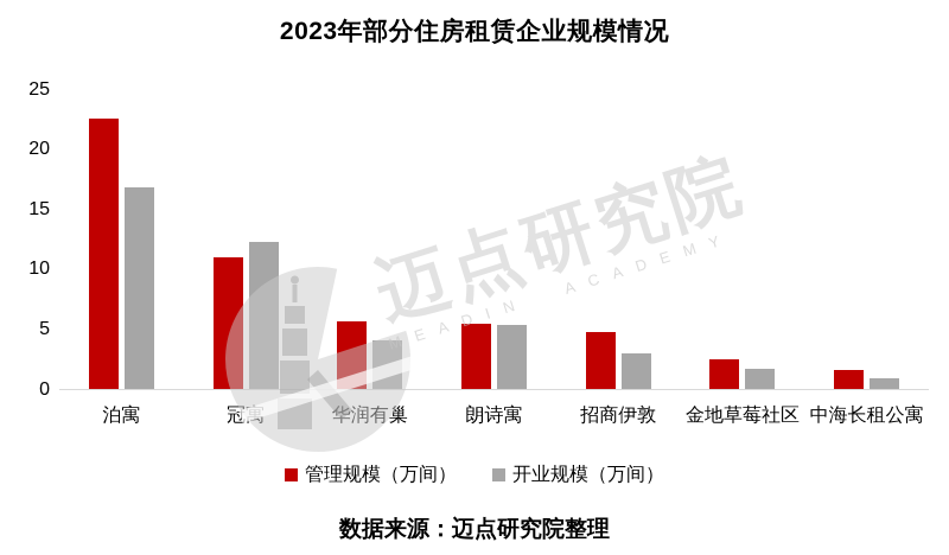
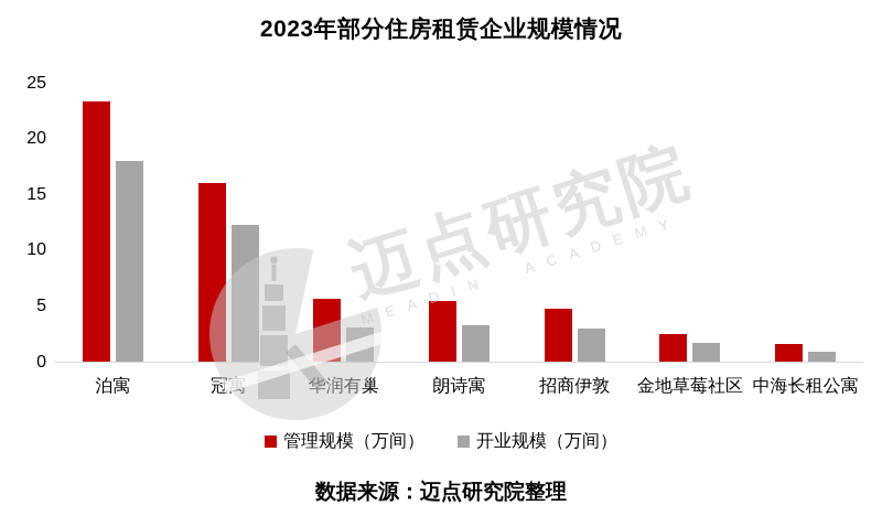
管理规模（万间）/泊寓: 22.5 -> 23.3
开业规模（万间）/泊寓: 16.8 -> 18.0
管理规模（万间）/冠寓: 11.0 -> 16.0
开业规模（万间）/华润有巢: 4.1 -> 3.1
开业规模（万间）/朗诗寓: 5.3 -> 3.3
